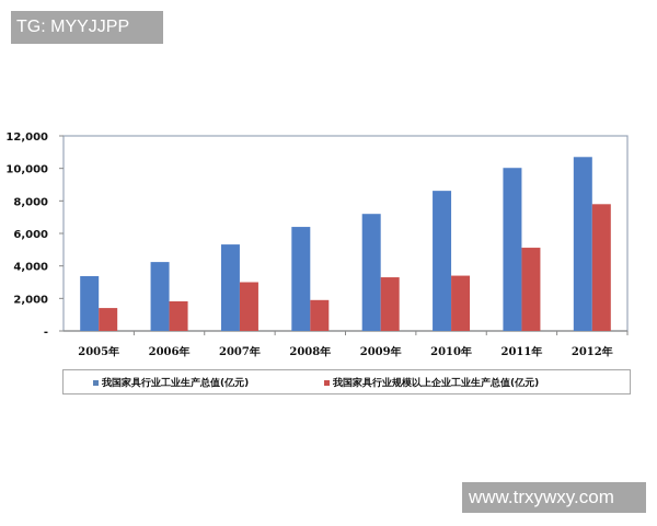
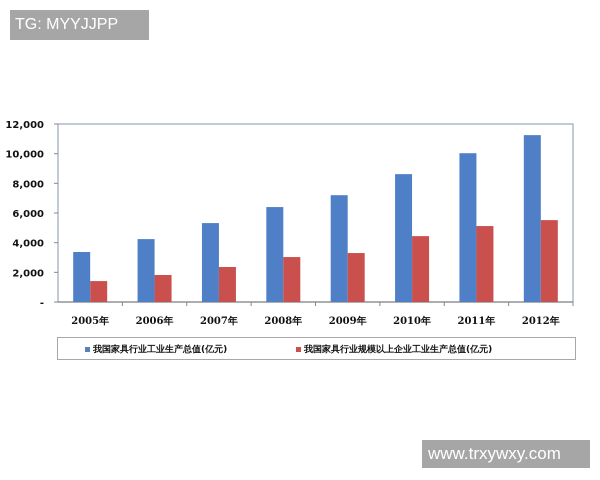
我国家具行业规模以上企业工业生产总值(亿元)/2007年: 3000 -> 2400
我国家具行业规模以上企业工业生产总值(亿元)/2008年: 1900 -> 3000
我国家具行业规模以上企业工业生产总值(亿元)/2010年: 3400 -> 4400
我国家具行业工业生产总值(亿元)/2012年: 10700 -> 11200
我国家具行业规模以上企业工业生产总值(亿元)/2012年: 7800 -> 5500
